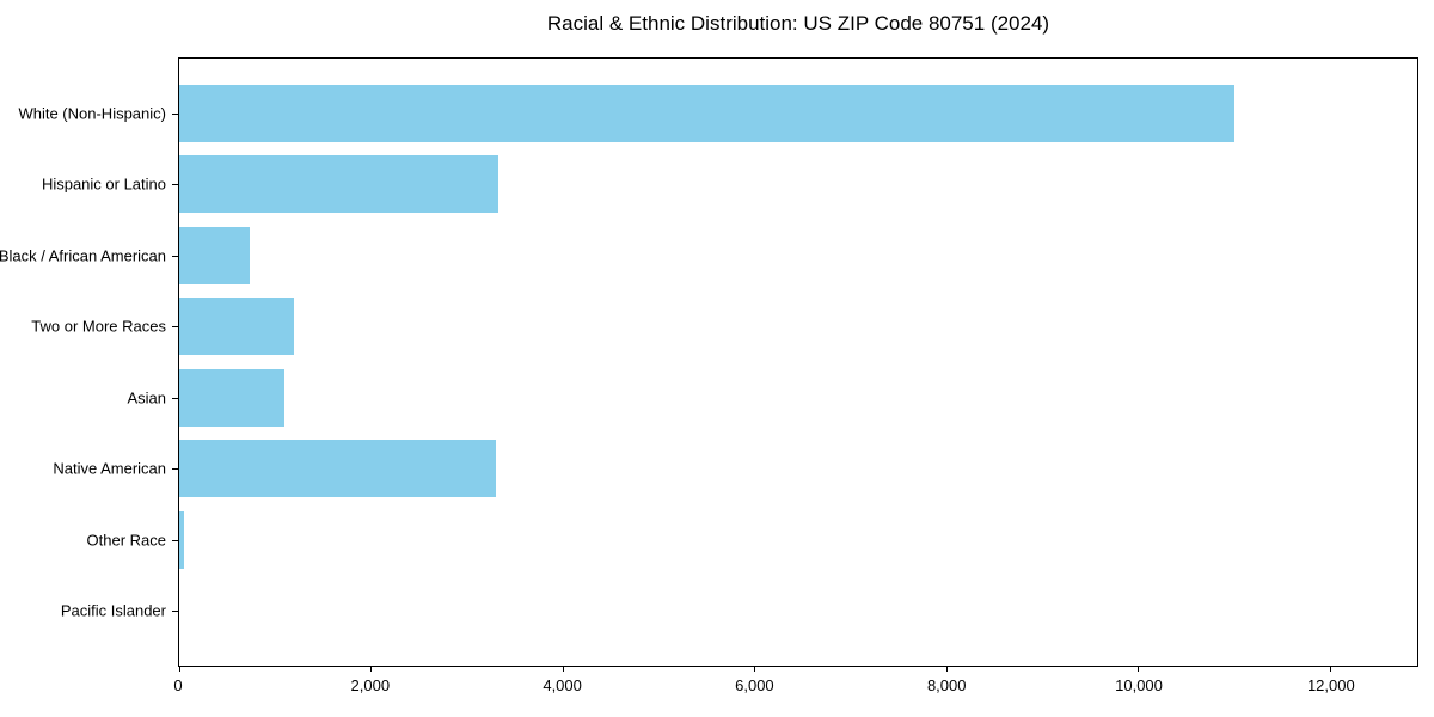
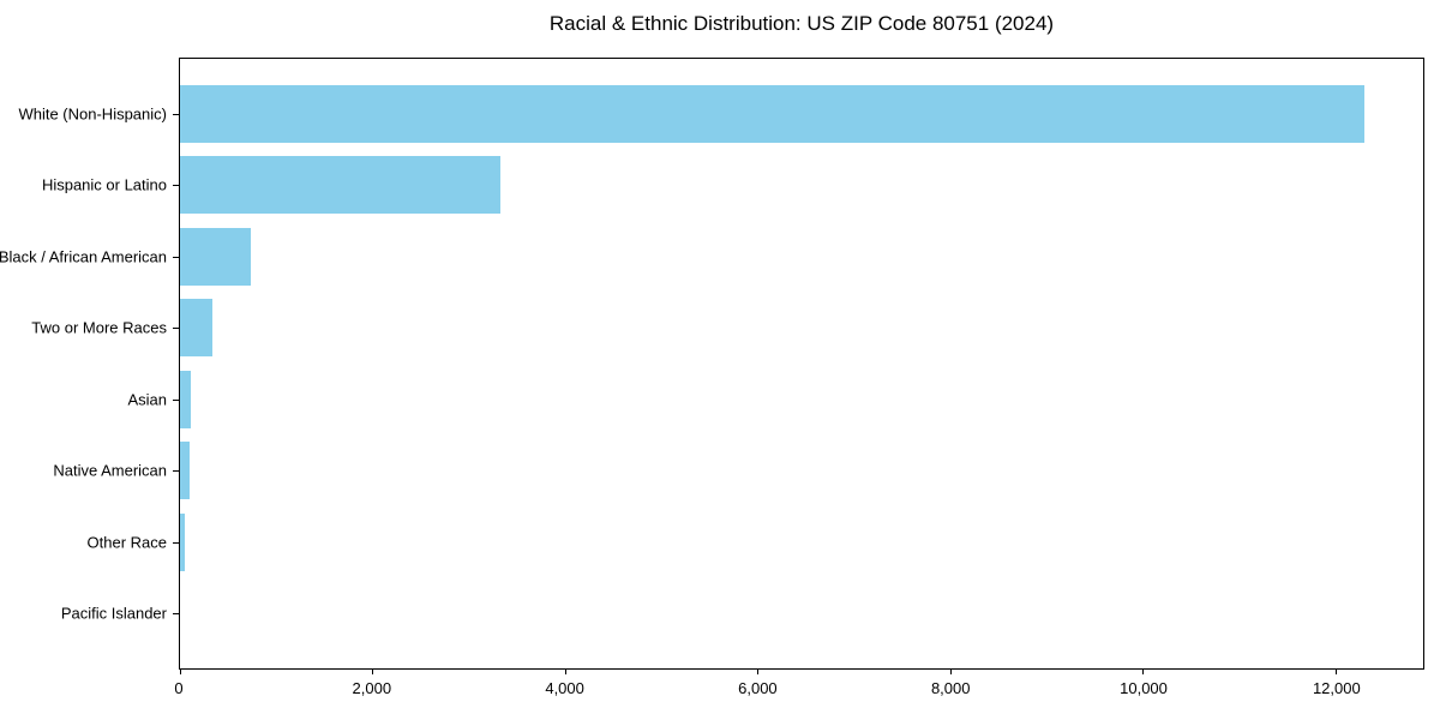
White (Non-Hispanic): 11000 -> 12300
Two or More Races: 1200 -> 300
Asian: 1100 -> 100
Native American: 3300 -> 100
